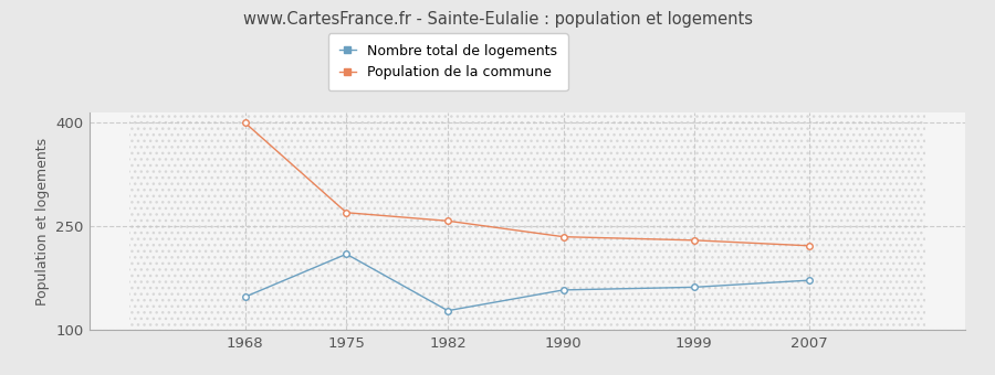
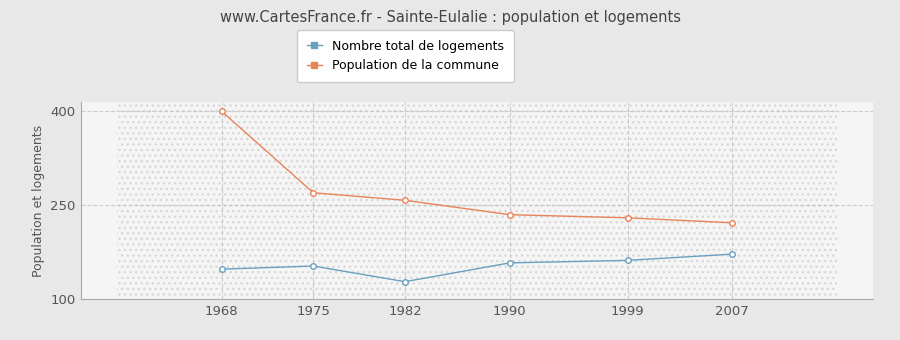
Nombre total de logements/1975: 210 -> 153
